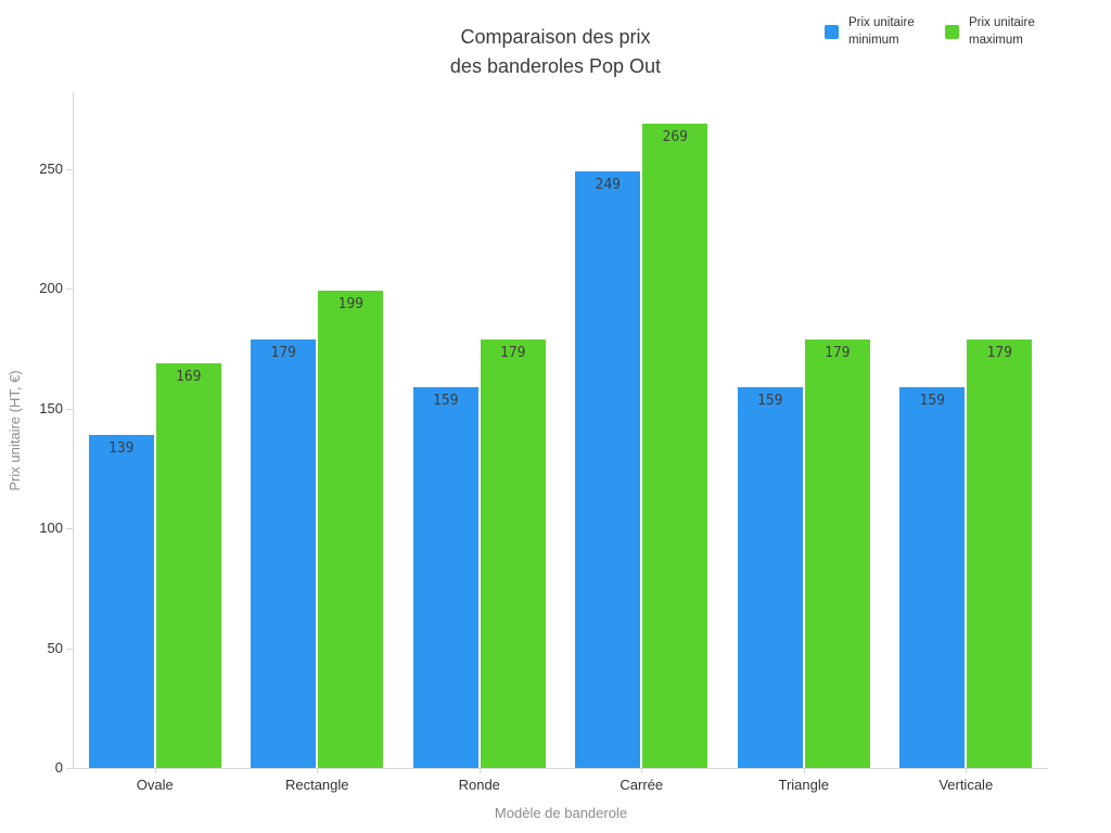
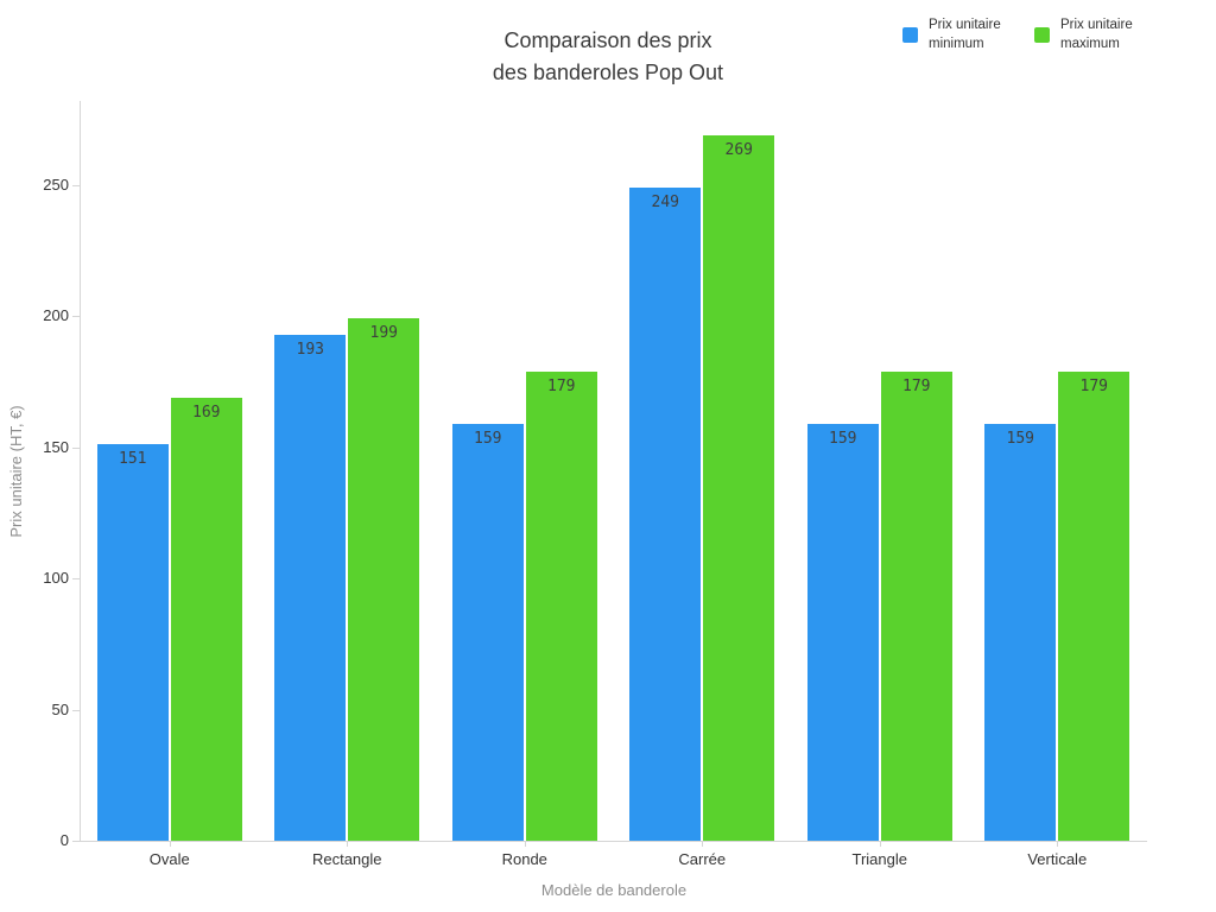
Prix unitaire minimum/Ovale: 139 -> 151
Prix unitaire minimum/Rectangle: 179 -> 193
